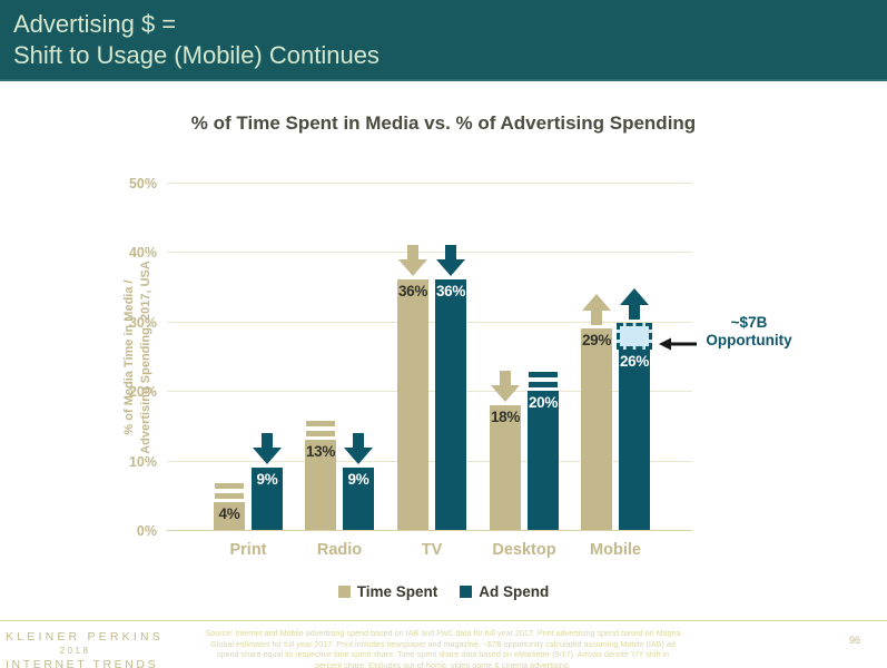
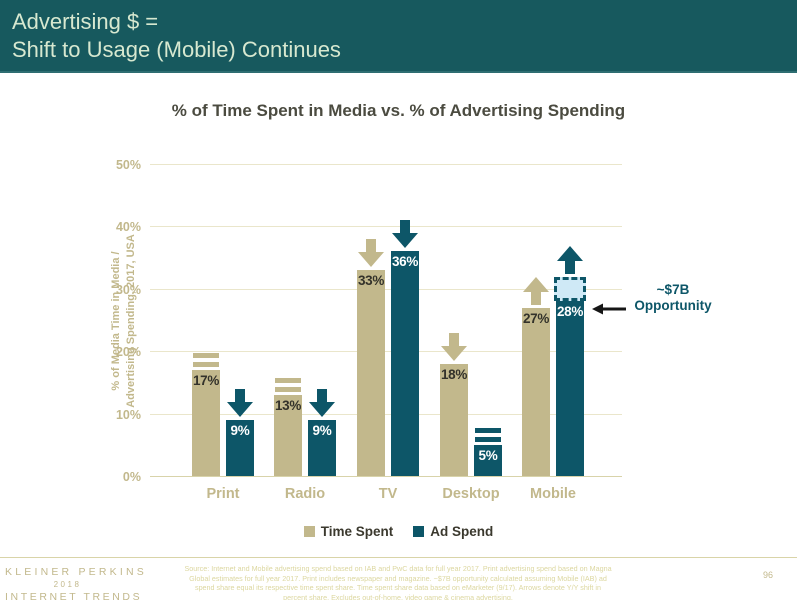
Time Spent/Print: 4% -> 17%
Time Spent/TV: 36% -> 33%
Ad Spend/Desktop: 20% -> 5%
Time Spent/Mobile: 29% -> 27%
Ad Spend/Mobile: 26% -> 28%
